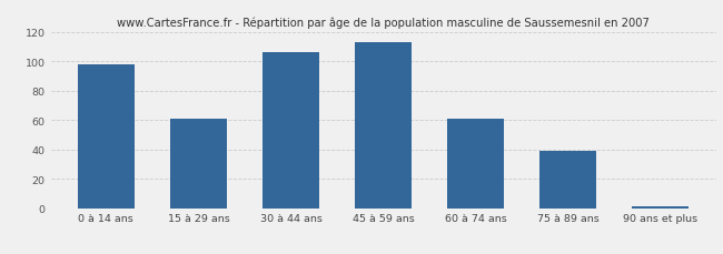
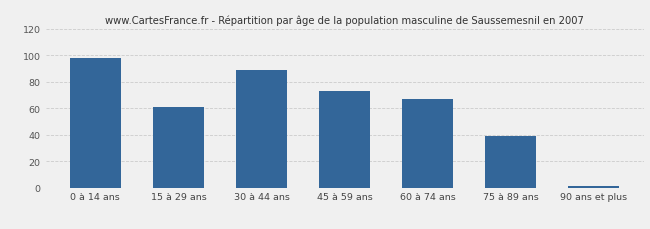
30 à 44 ans: 106 -> 89
45 à 59 ans: 113 -> 73
60 à 74 ans: 61 -> 67
